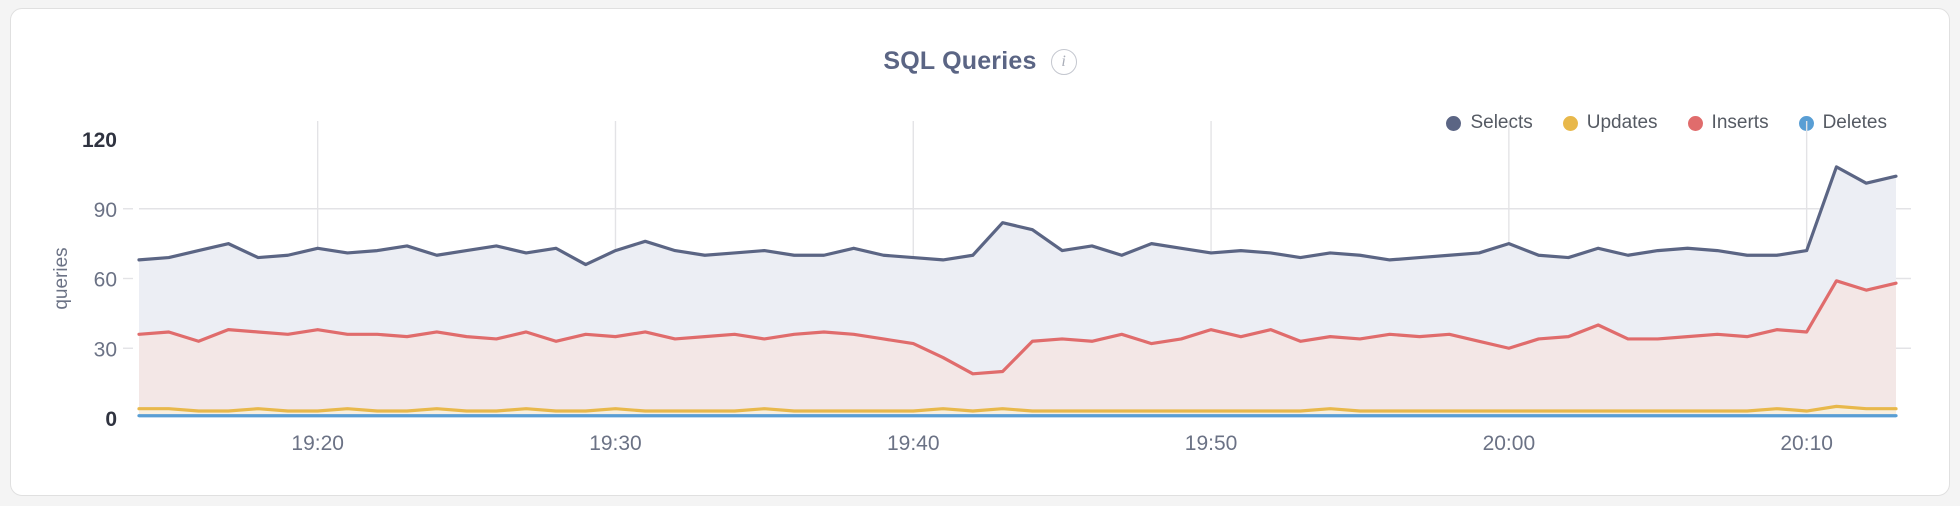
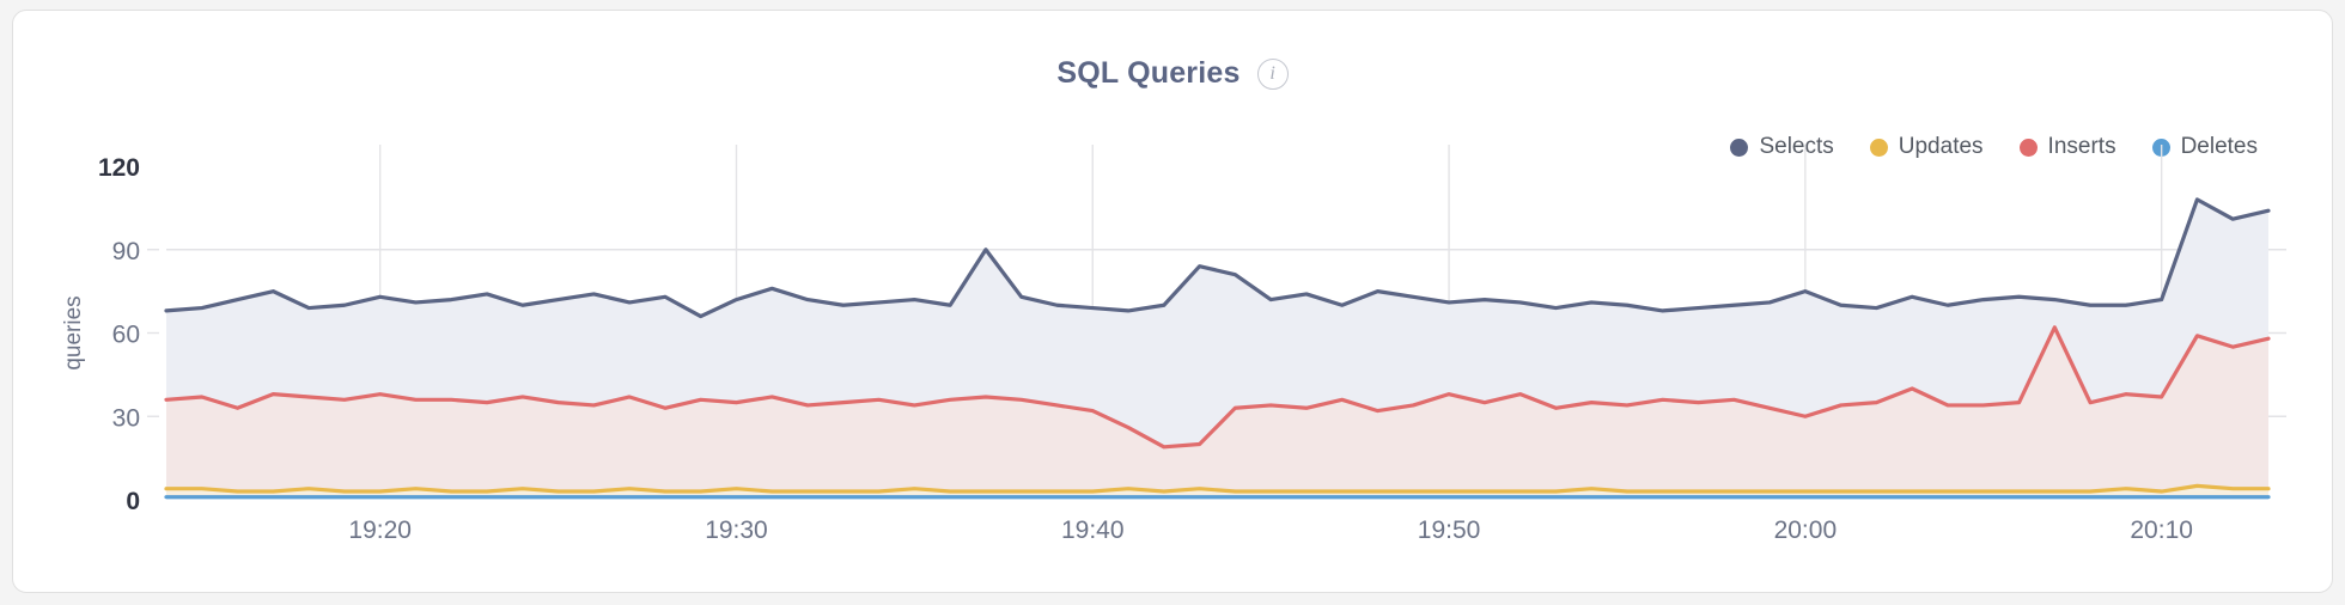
Selects/30: 70 -> 90
Inserts/60: 36 -> 62
